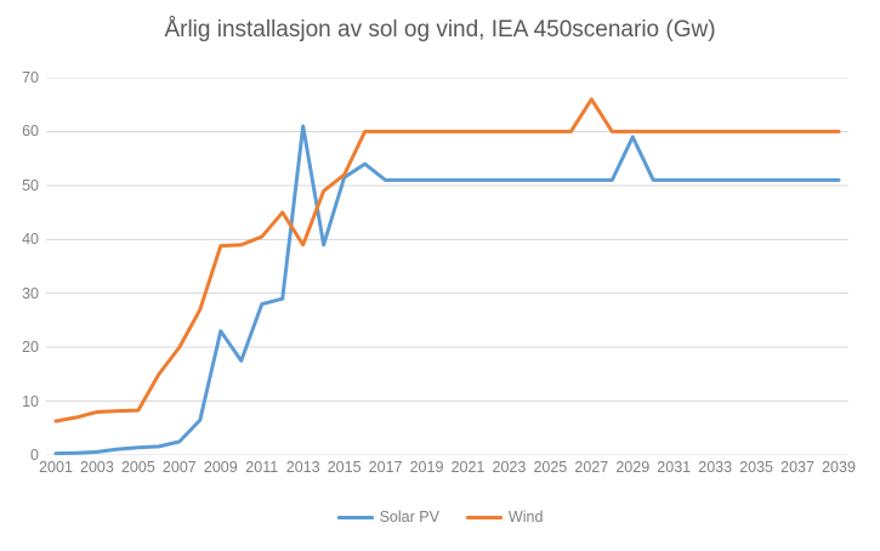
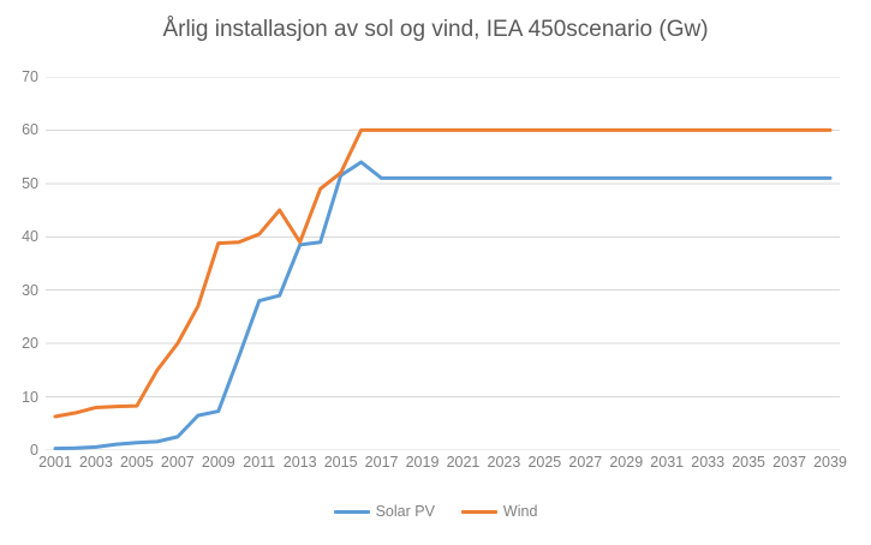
Solar PV/2009: 23 -> 7
Solar PV/2013: 61 -> 38
Wind/2027: 66 -> 60
Solar PV/2029: 59 -> 51
